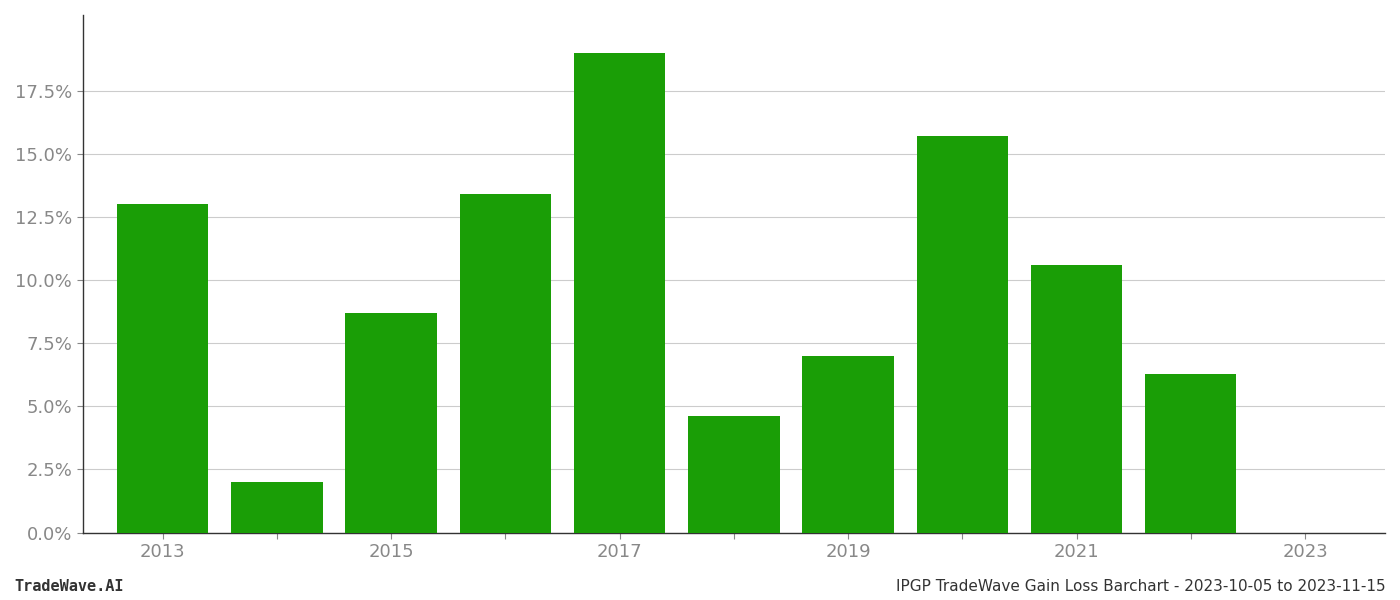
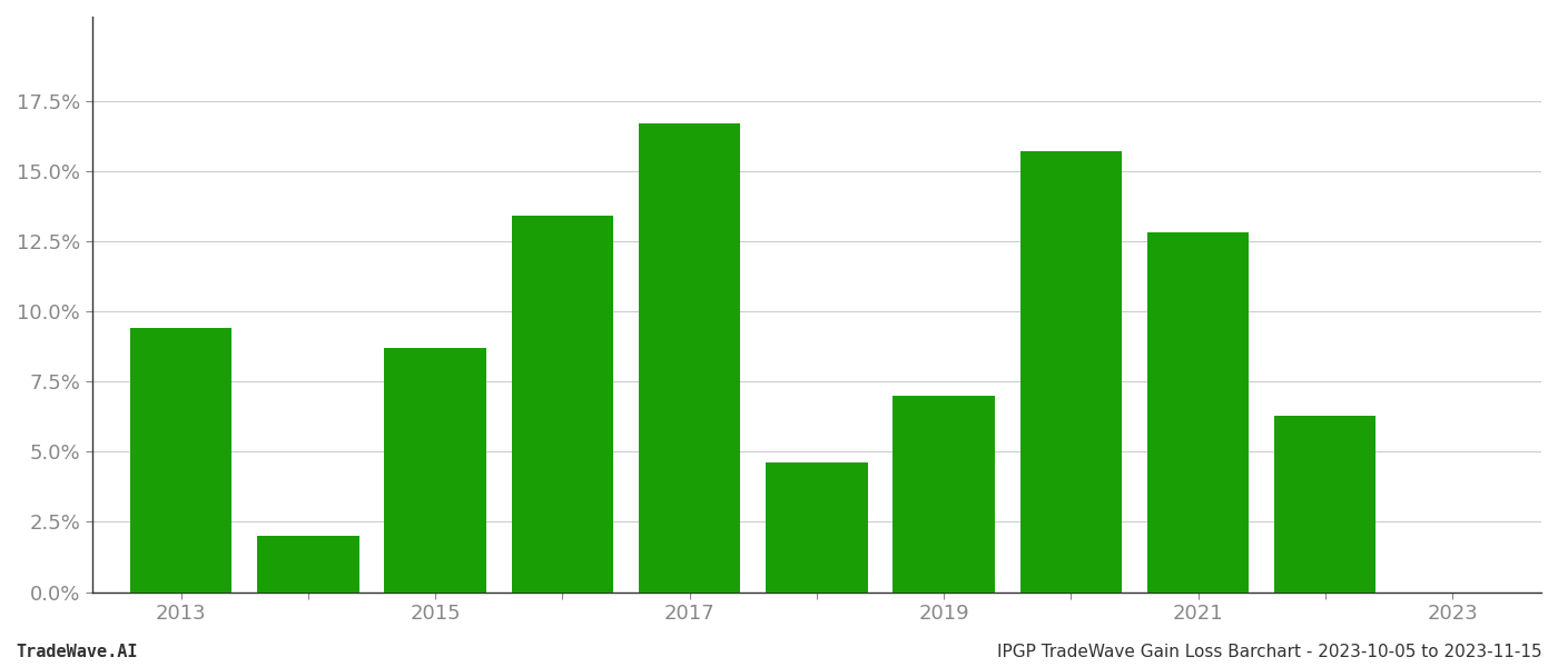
2013: 13.0% -> 9.4%
2017: 19.0% -> 16.7%
2021: 10.6% -> 12.8%
